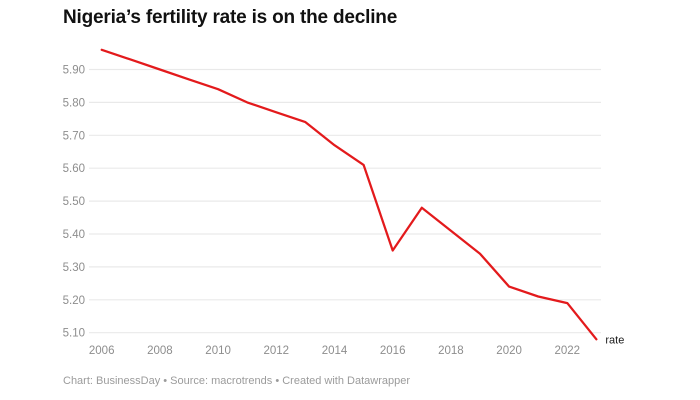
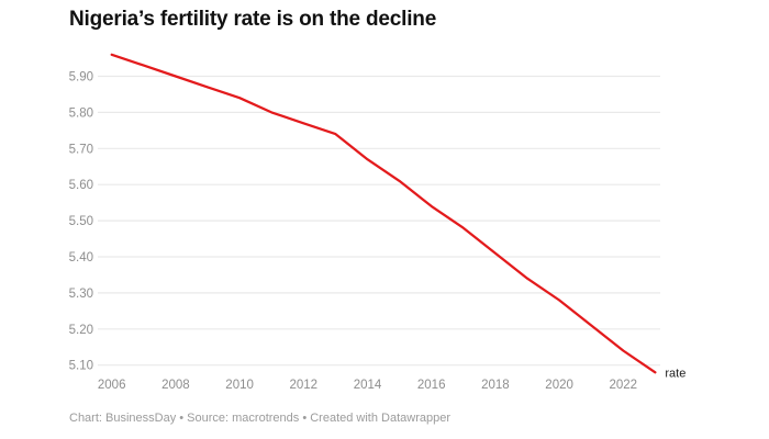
2016: 5.35 -> 5.54
2020: 5.24 -> 5.28
2022: 5.19 -> 5.14
